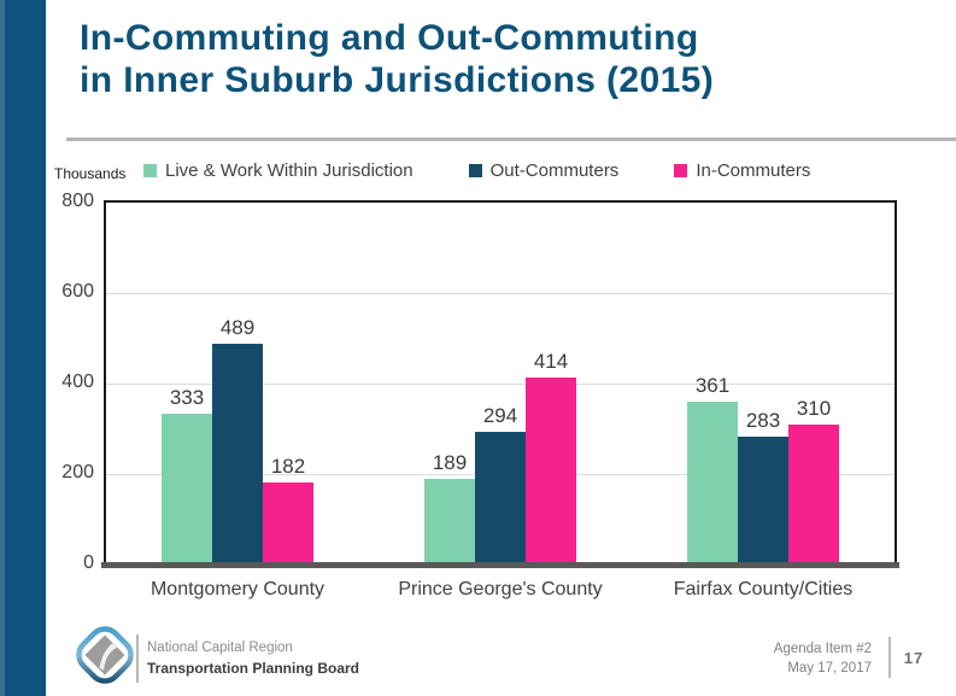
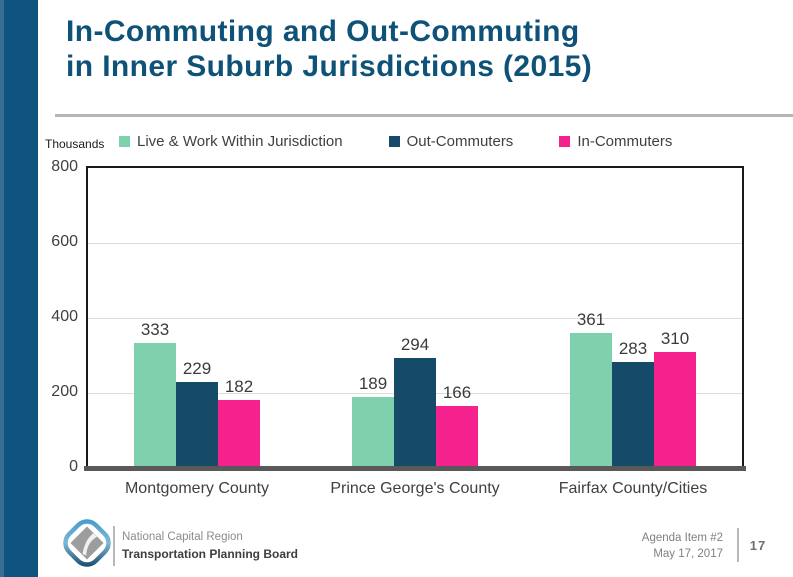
Out-Commuters/Montgomery County: 489 -> 229
In-Commuters/Prince George's County: 414 -> 166
